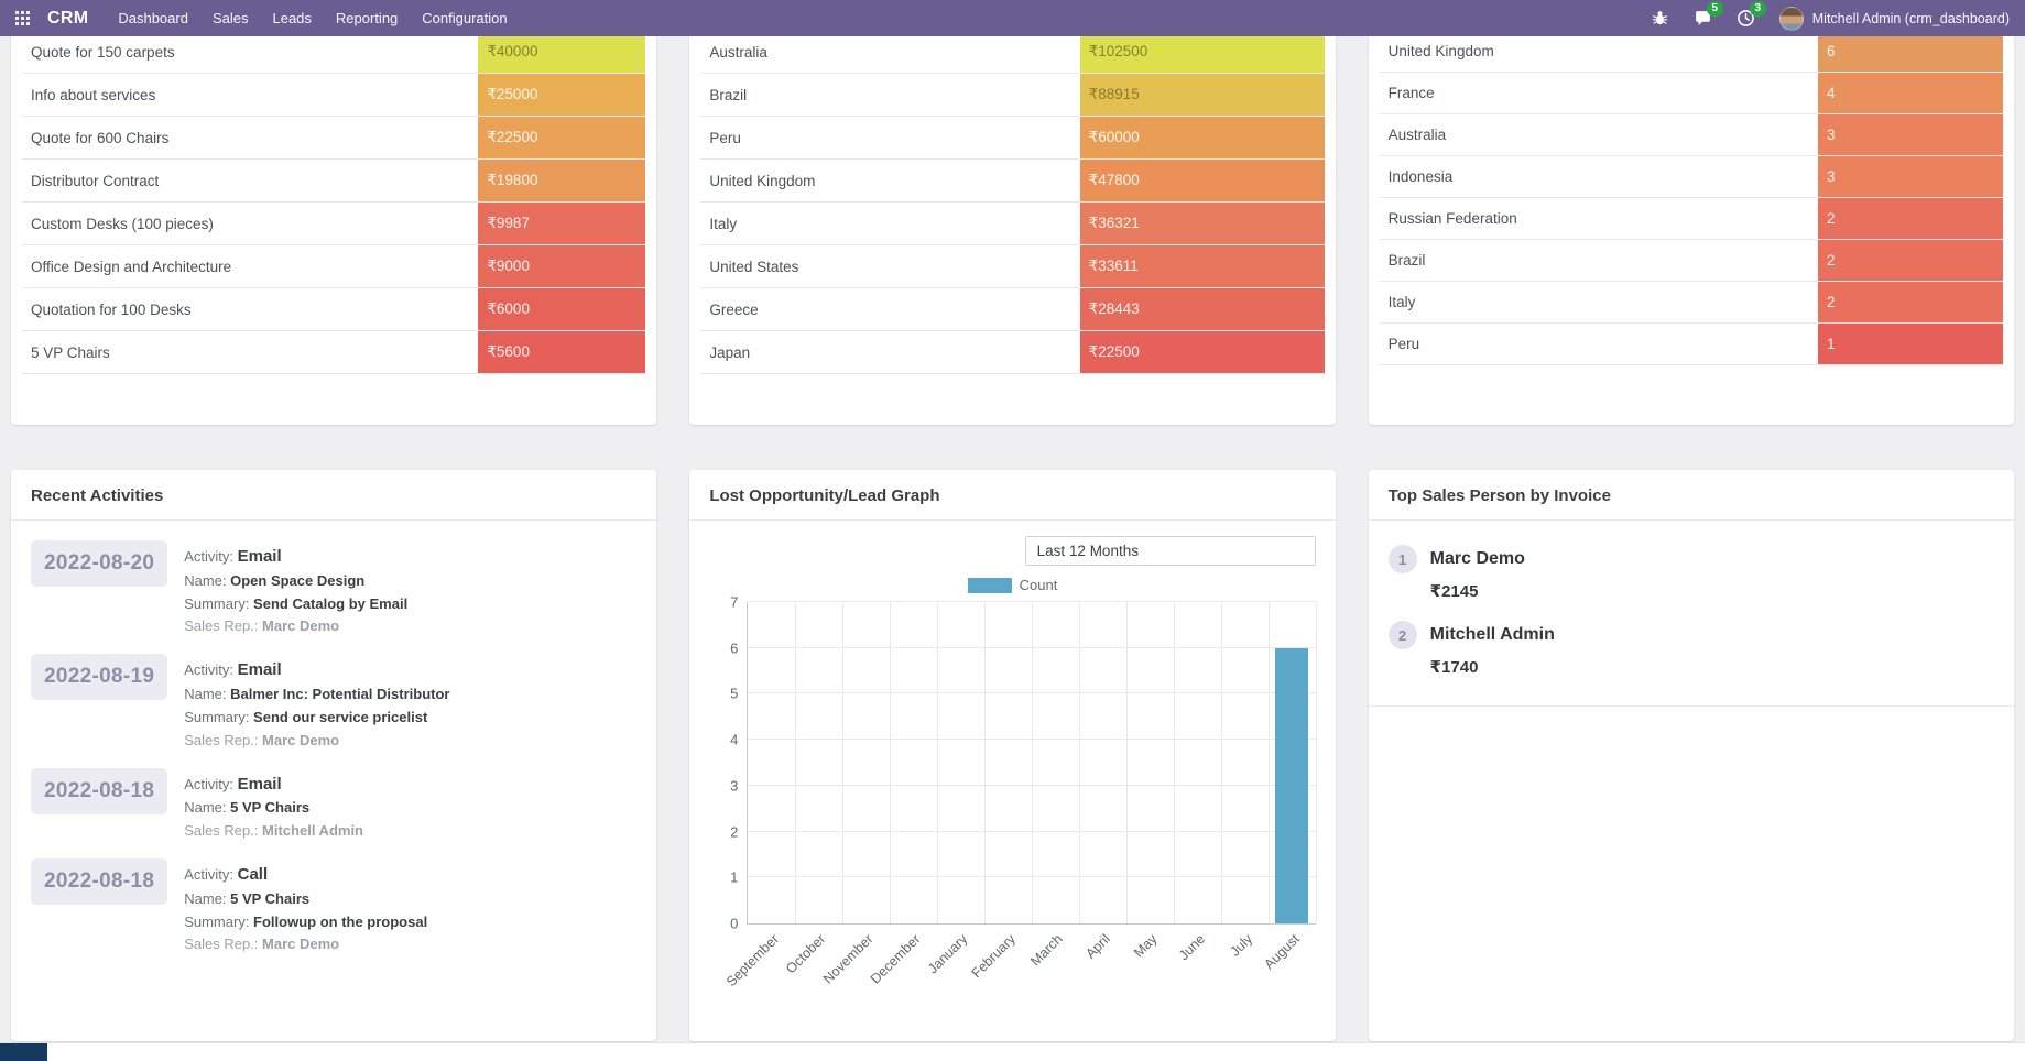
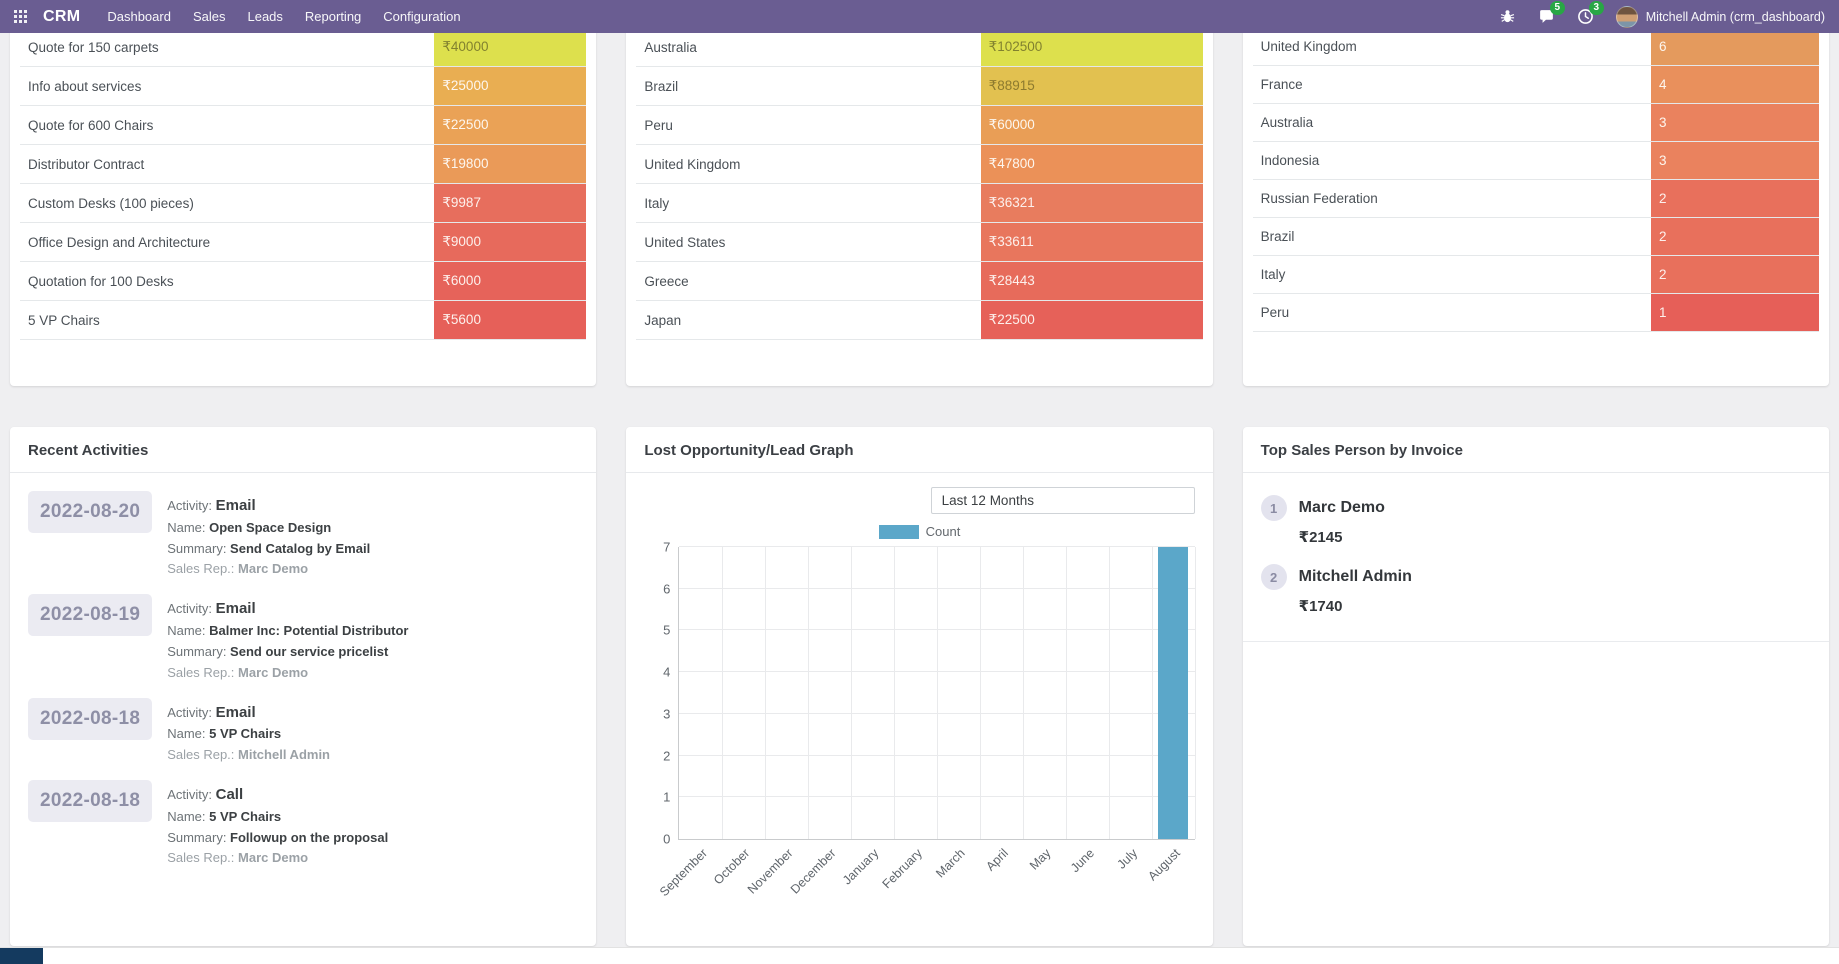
August: 6 -> 7
